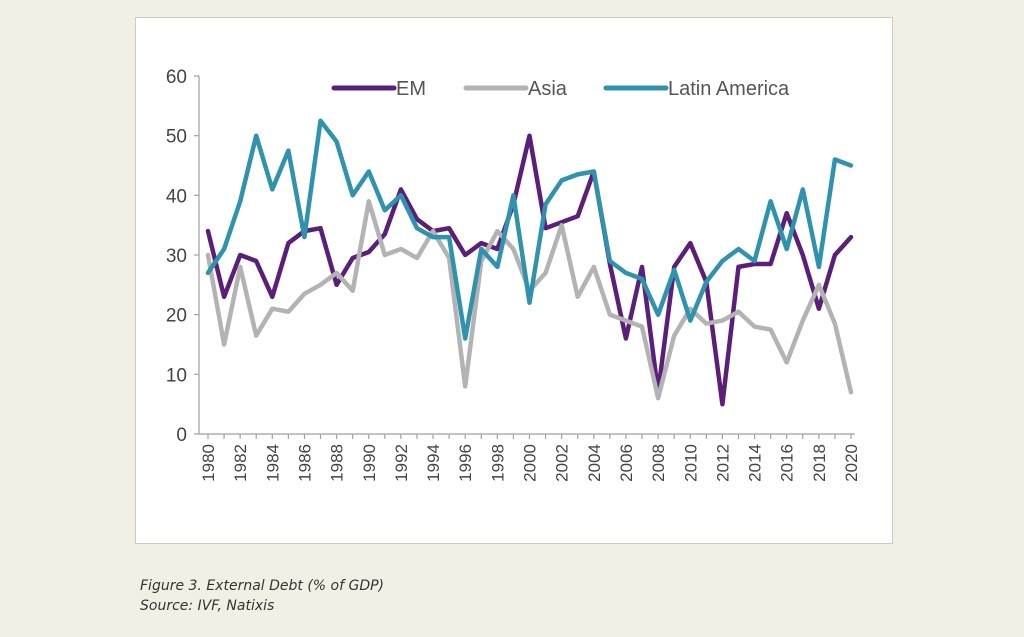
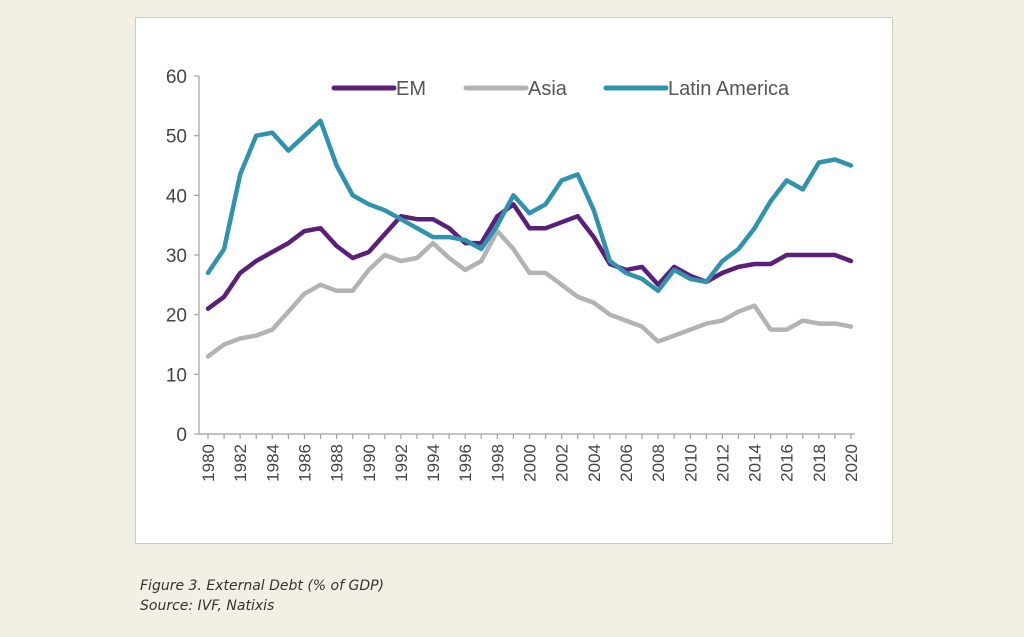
EM/1980: 34 -> 21
Asia/1980: 30 -> 13
EM/1982: 30 -> 27
Asia/1982: 28 -> 16
Latin America/1982: 39 -> 44
EM/1984: 23 -> 30
Asia/1984: 21 -> 18
Latin America/1984: 41 -> 50
Latin America/1986: 33 -> 50
EM/1988: 25 -> 32
Asia/1988: 27 -> 24
Latin America/1988: 49 -> 45
Asia/1990: 39 -> 28
Latin America/1990: 44 -> 38
EM/1992: 41 -> 36
Asia/1992: 31 -> 29
Latin America/1992: 40 -> 36
EM/1994: 34 -> 36
Asia/1994: 34 -> 32
EM/1996: 30 -> 32
Asia/1996: 8 -> 28
Latin America/1996: 16 -> 32
EM/1998: 31 -> 36
Latin America/1998: 28 -> 35
EM/2000: 50 -> 34
Asia/2000: 24 -> 27
Latin America/2000: 22 -> 37
Asia/2002: 35 -> 25
EM/2004: 44 -> 33
Asia/2004: 28 -> 22
Latin America/2004: 44 -> 38
EM/2006: 16 -> 28
EM/2008: 7 -> 25
Asia/2008: 6 -> 16
Latin America/2008: 20 -> 24
EM/2010: 32 -> 26
Asia/2010: 21 -> 18
Latin America/2010: 19 -> 26
EM/2012: 5 -> 27
Asia/2014: 18 -> 22
Latin America/2014: 29 -> 34
EM/2016: 37 -> 30
Asia/2016: 12 -> 18
Latin America/2016: 31 -> 42
EM/2018: 21 -> 30
Asia/2018: 25 -> 18
Latin America/2018: 28 -> 46
EM/2020: 33 -> 29
Asia/2020: 7 -> 18
